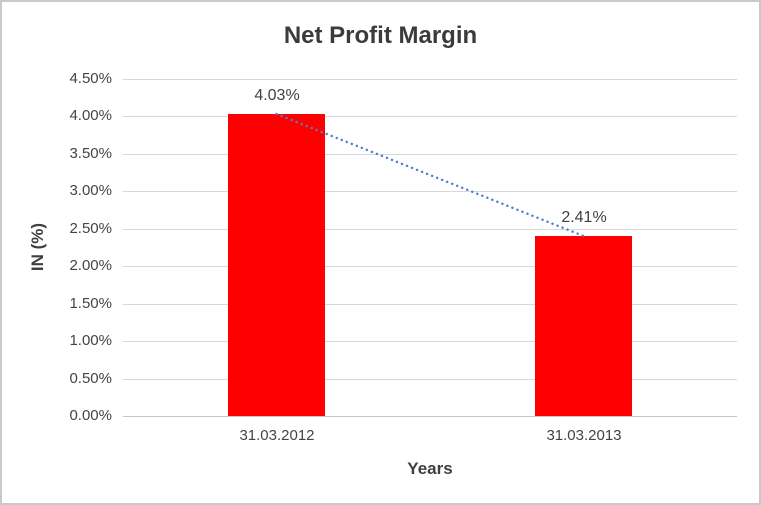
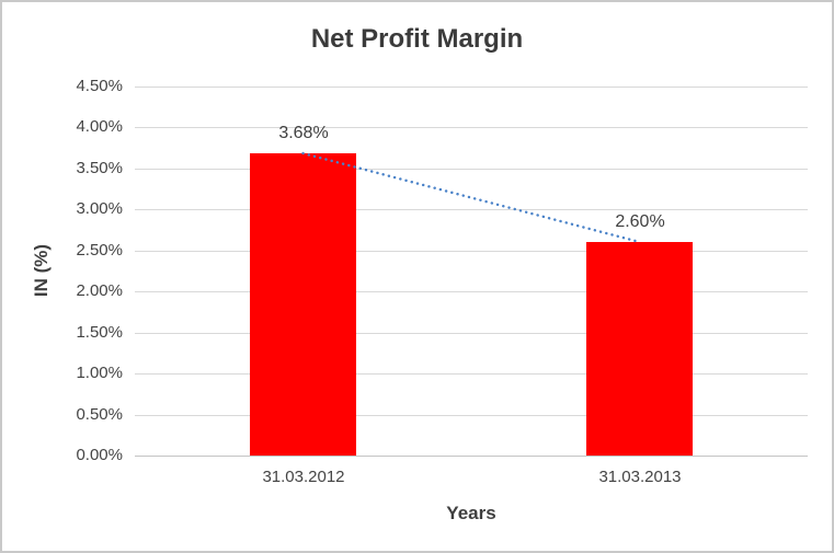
31.03.2012: 4.03% -> 3.68%
31.03.2013: 2.41% -> 2.60%
